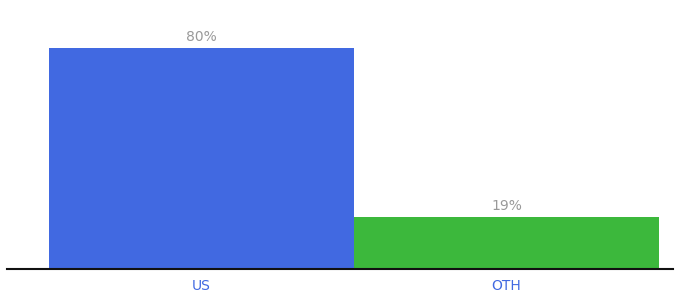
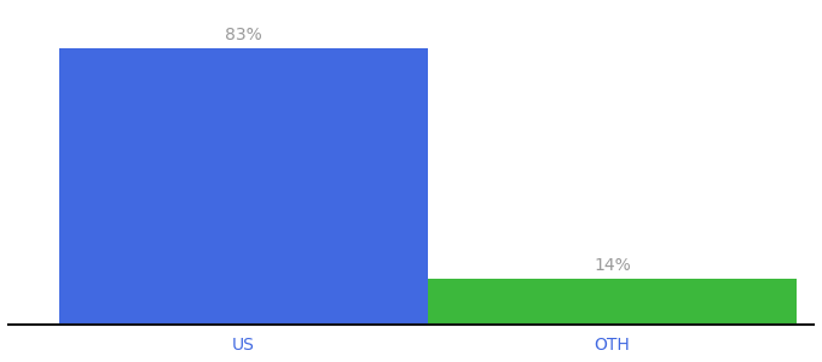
US: 80% -> 83%
OTH: 19% -> 14%
